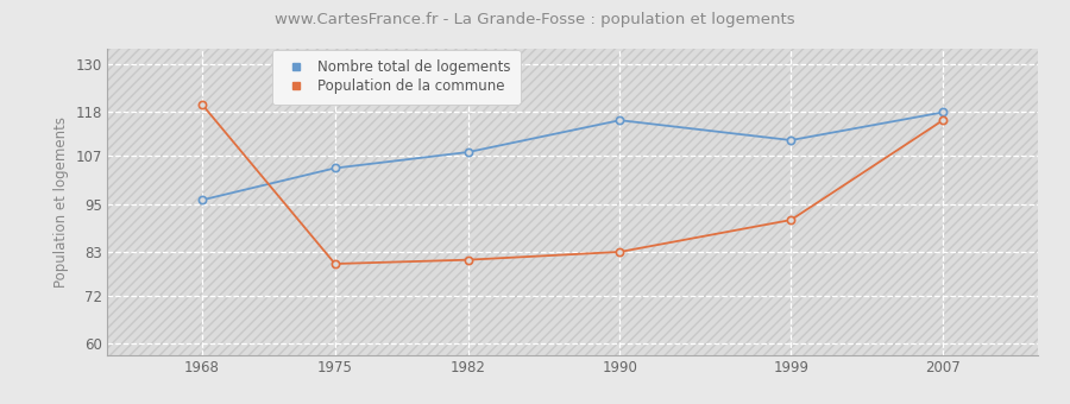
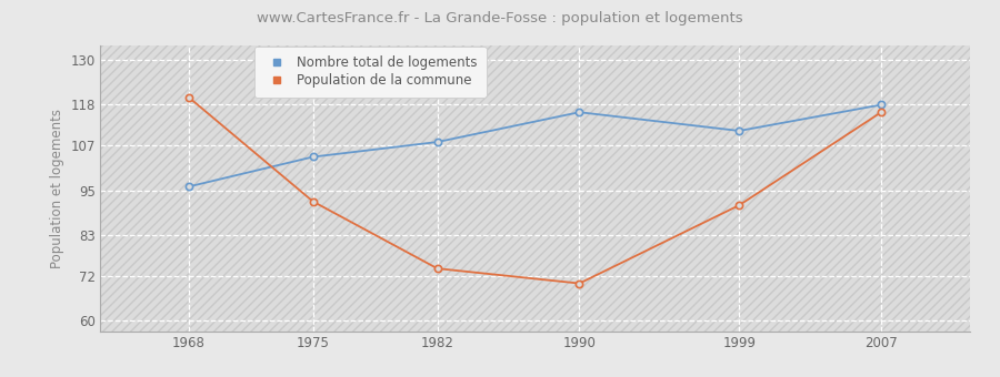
Population de la commune/1975: 80 -> 92
Population de la commune/1982: 81 -> 74
Population de la commune/1990: 83 -> 70
